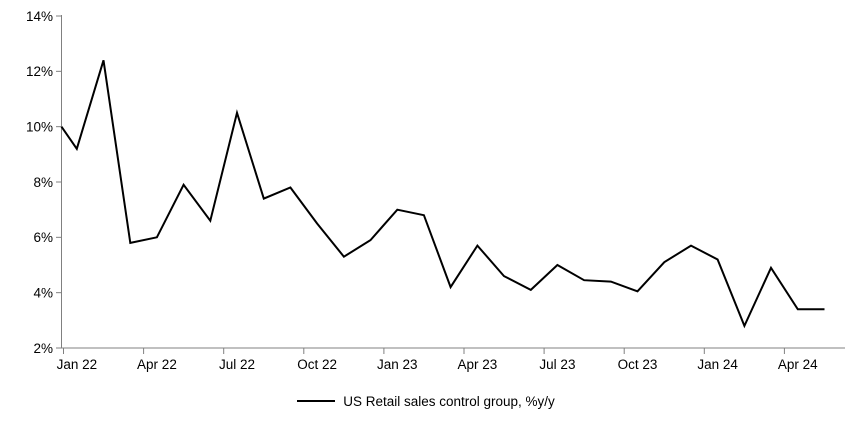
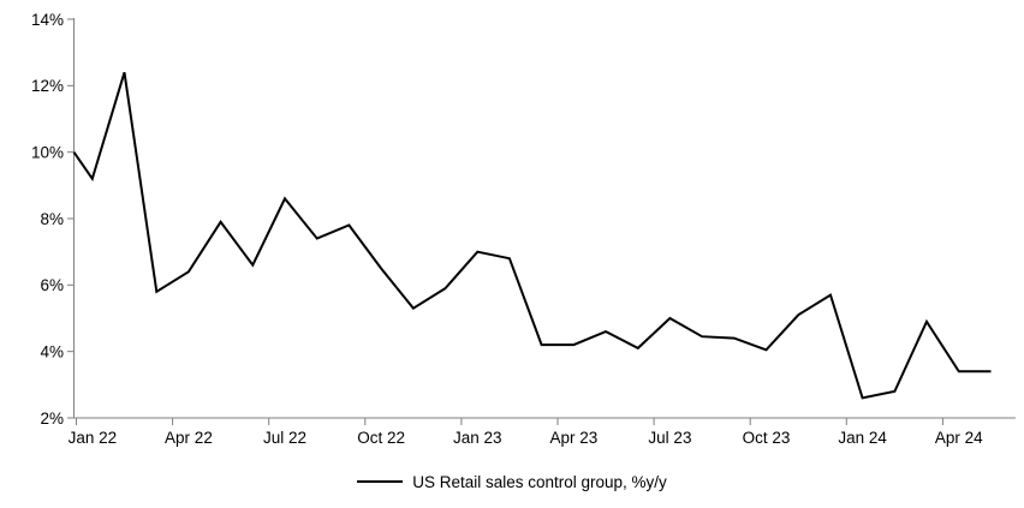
Apr 22: 6.0% -> 6.4%
Jul 22: 10.5% -> 8.6%
Apr 23: 5.7% -> 4.2%
Jan 24: 5.2% -> 2.6%
